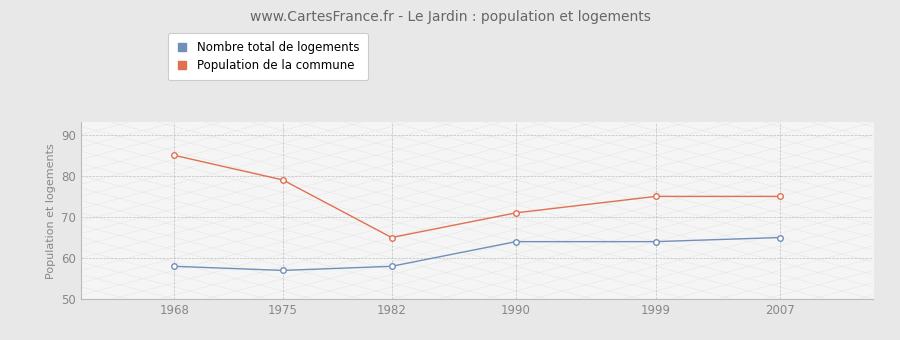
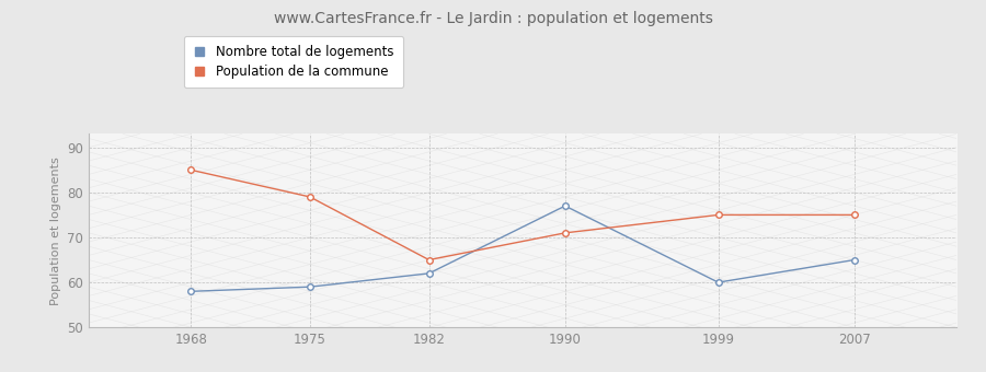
Nombre total de logements/1975: 57 -> 59
Nombre total de logements/1982: 58 -> 62
Nombre total de logements/1990: 64 -> 77
Nombre total de logements/1999: 64 -> 60
